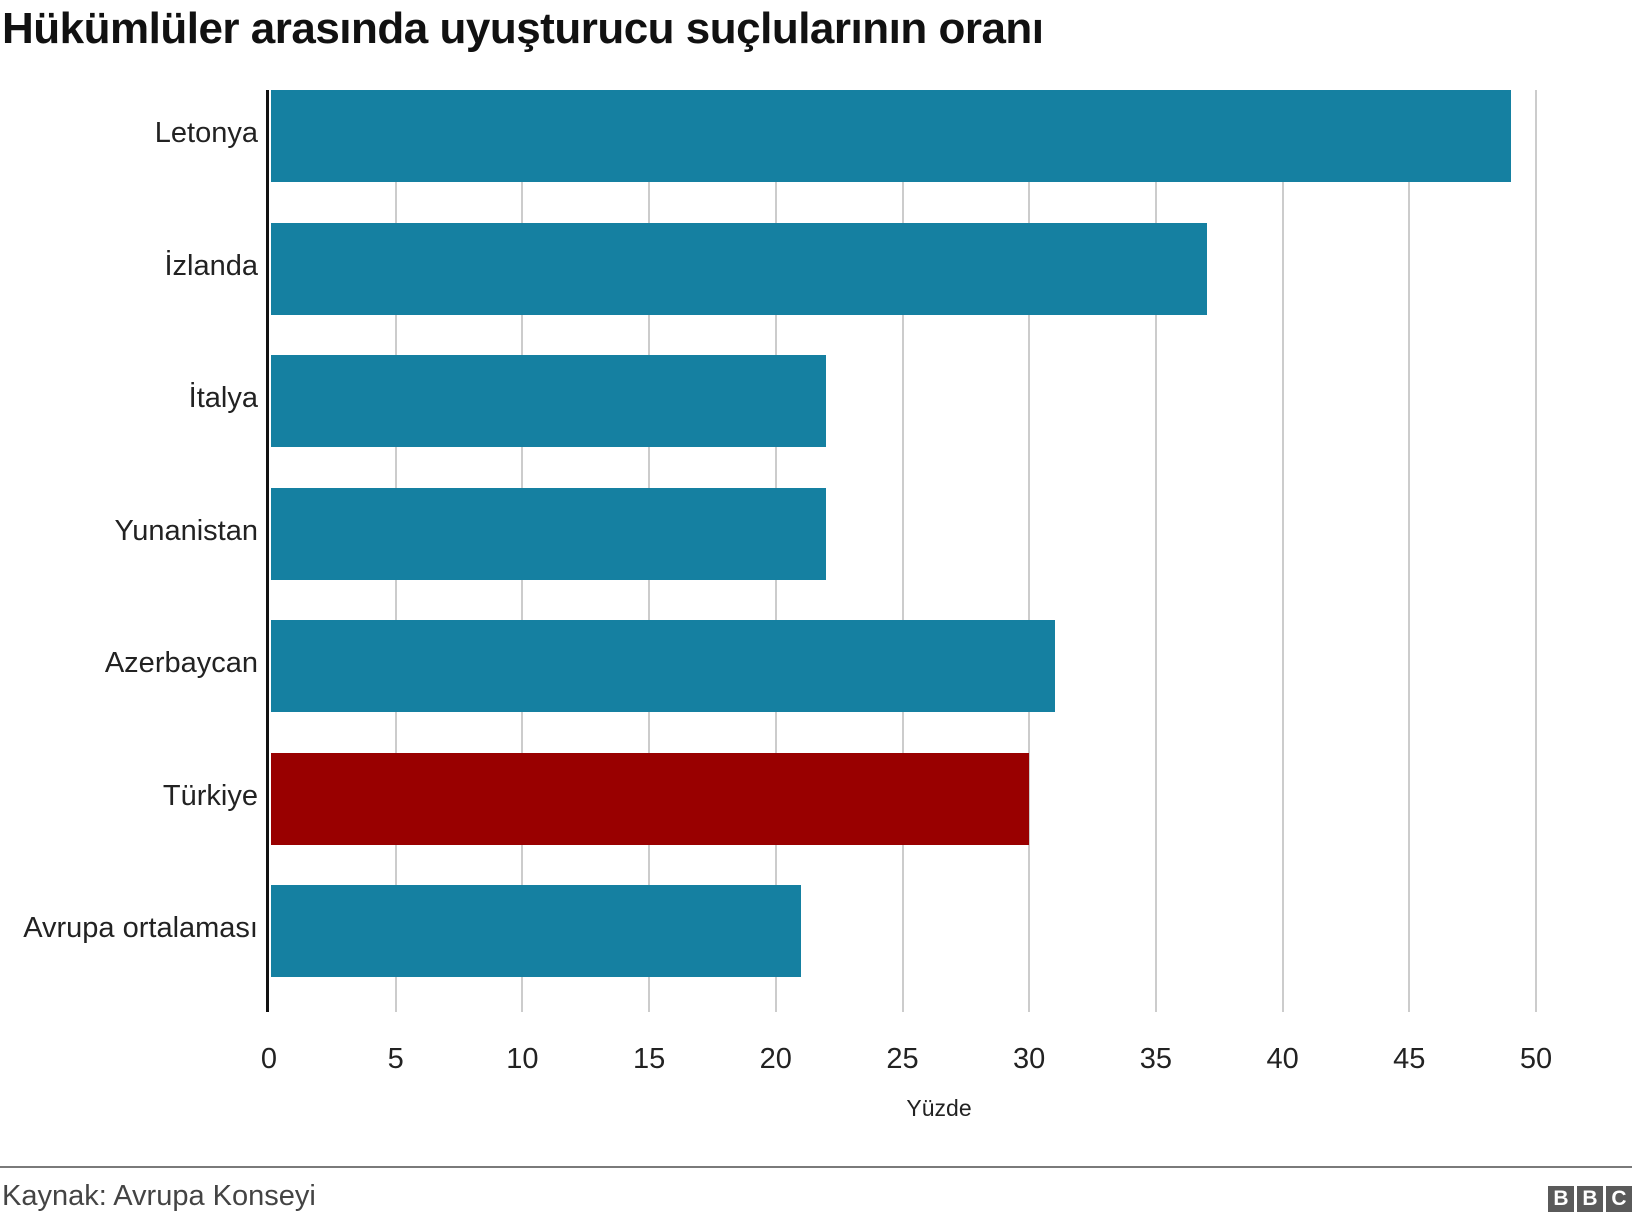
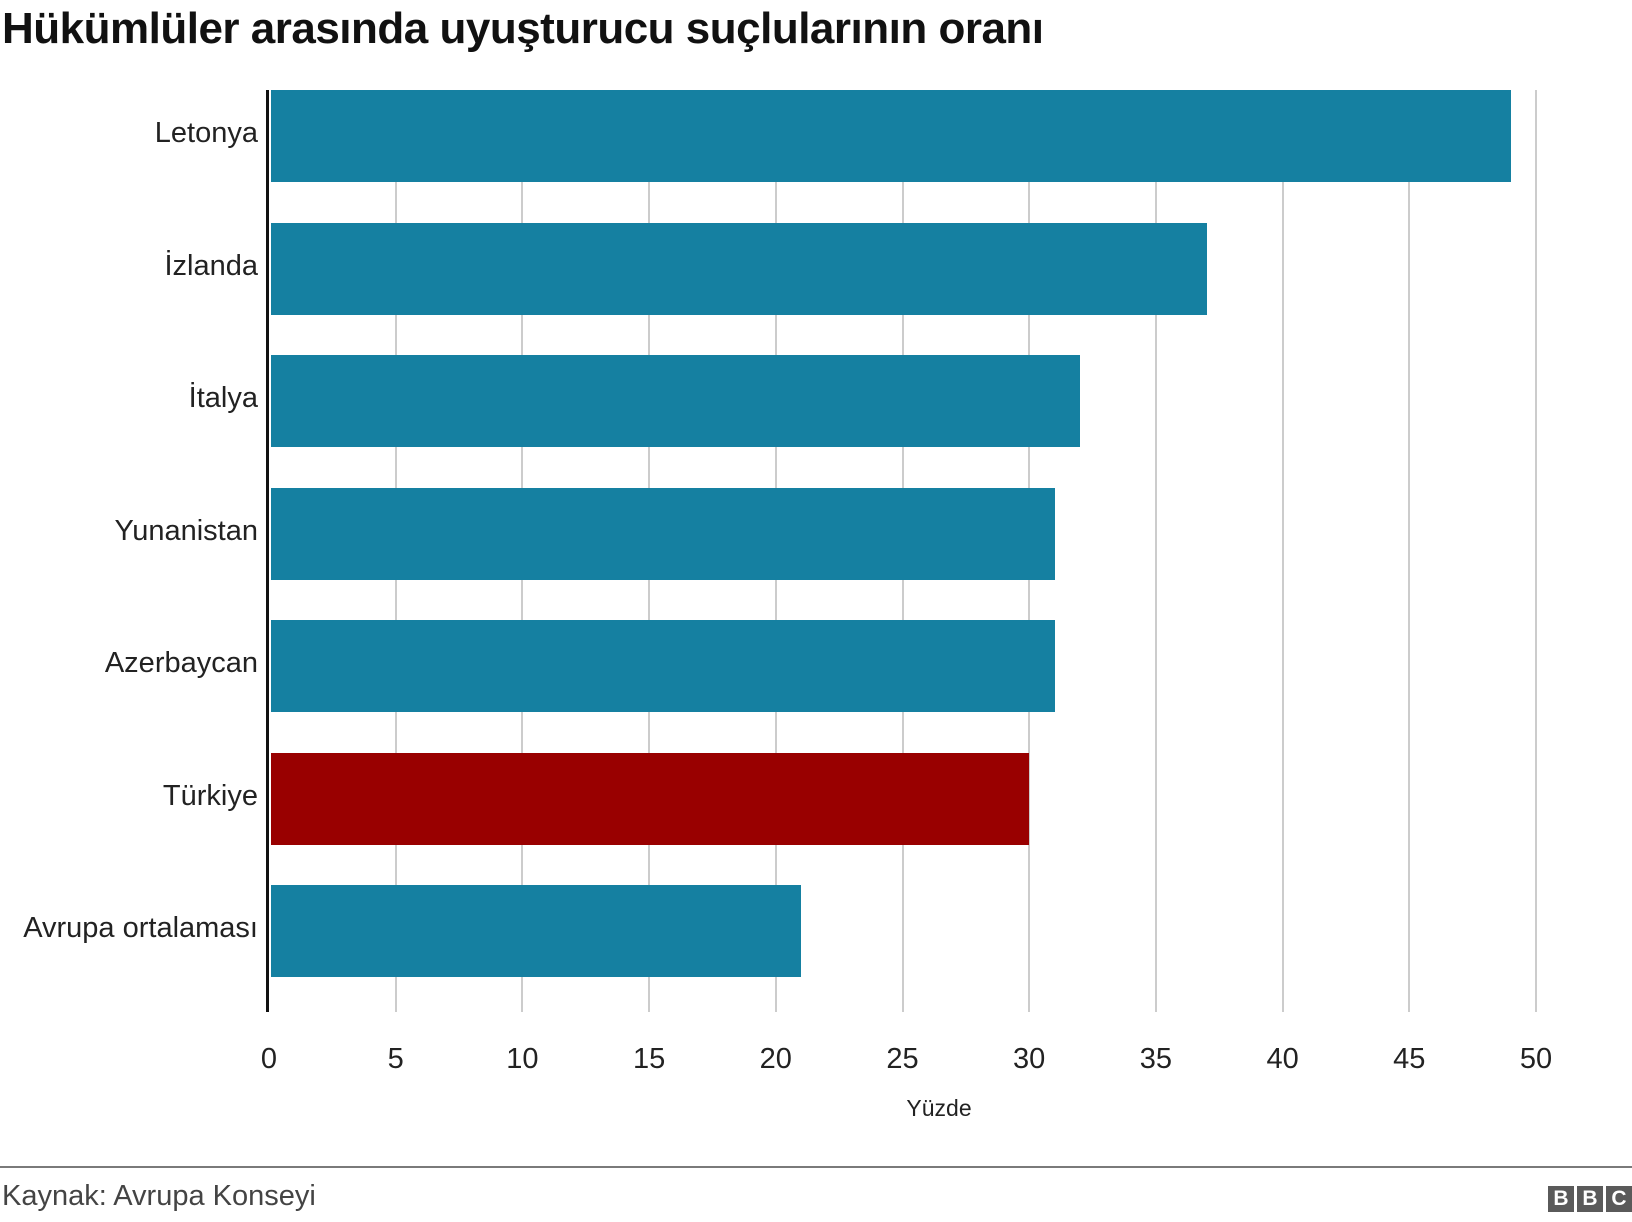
İtalya: 22 -> 32
Yunanistan: 22 -> 31
